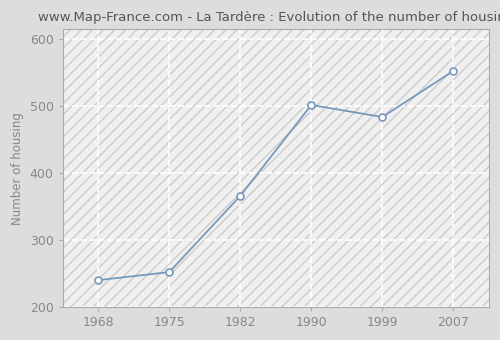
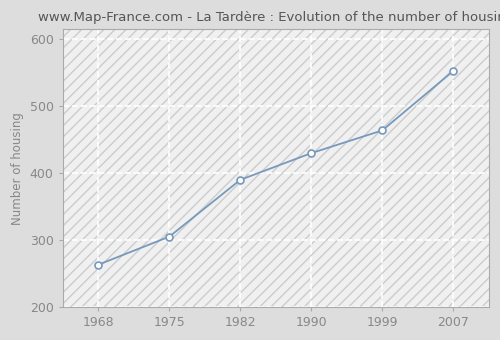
1968: 240 -> 263
1975: 252 -> 305
1982: 366 -> 390
1990: 502 -> 430
1999: 484 -> 464
